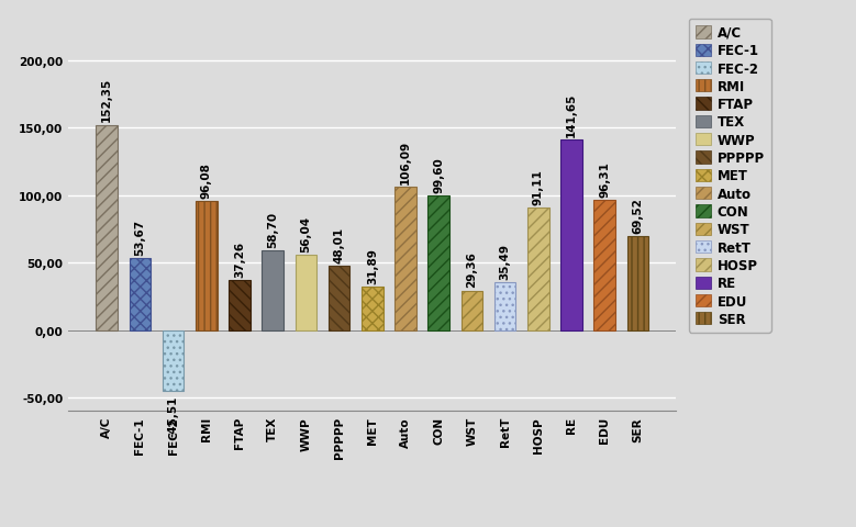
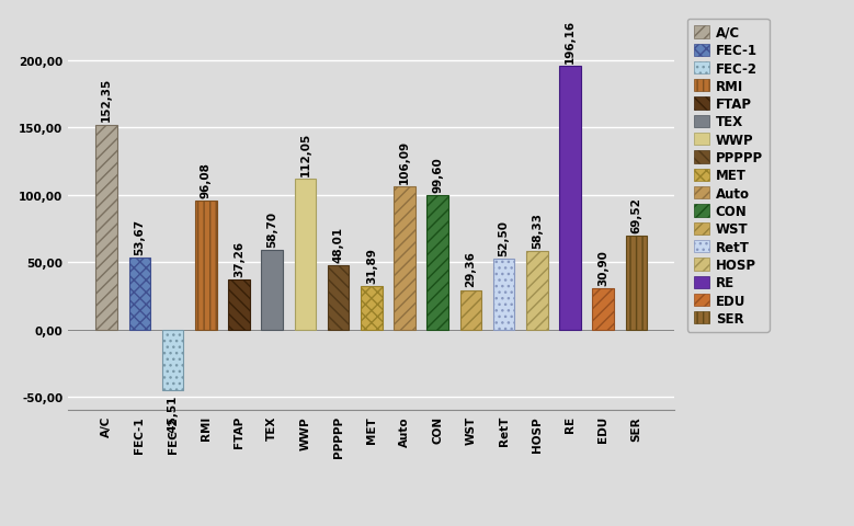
WWP: 56,04 -> 112,05
RetT: 35,49 -> 52,50
HOSP: 91,11 -> 58,33
RE: 141,65 -> 196,16
EDU: 96,31 -> 30,90
